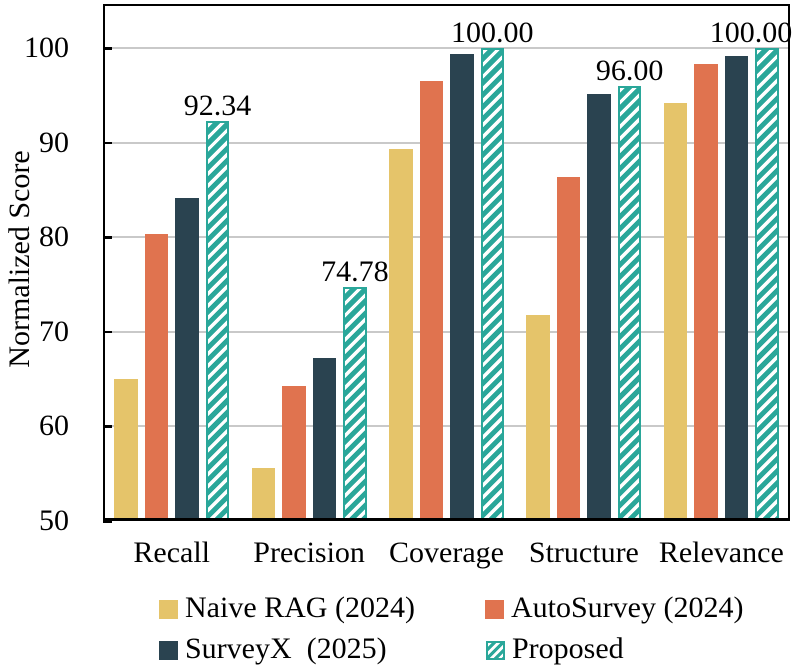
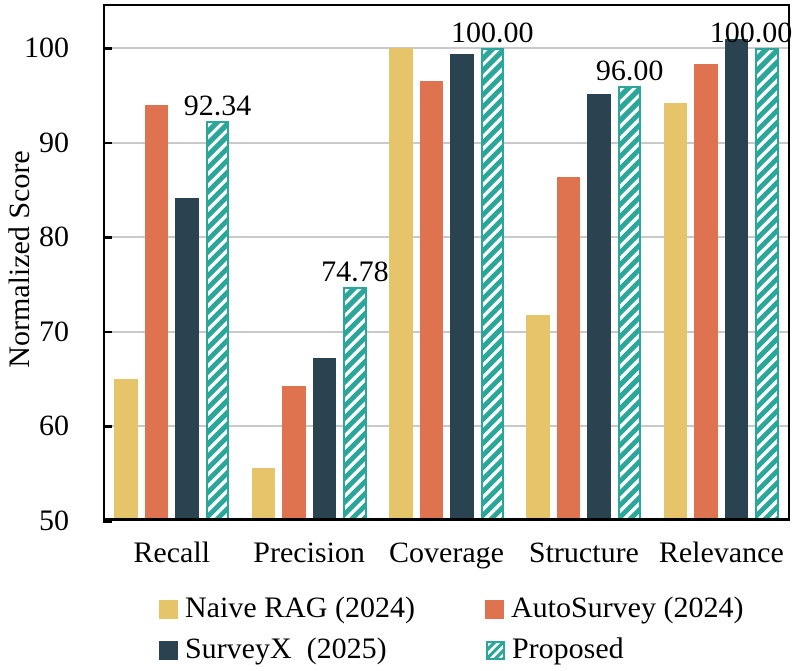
AutoSurvey (2024)/Recall: 80 -> 94
Naive RAG (2024)/Coverage: 89 -> 100
SurveyX (2025)/Relevance: 99 -> 101
